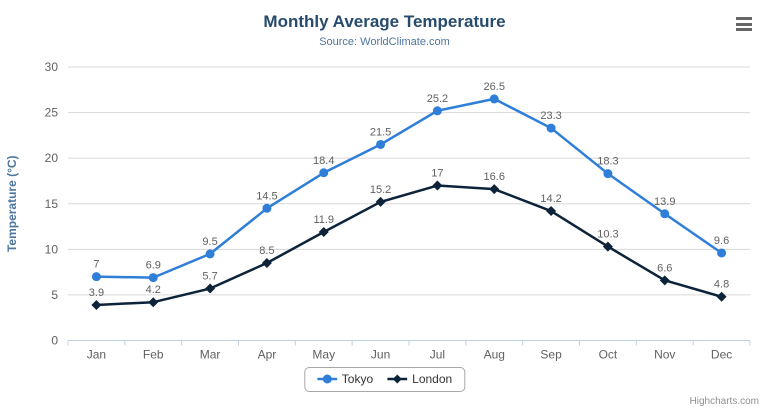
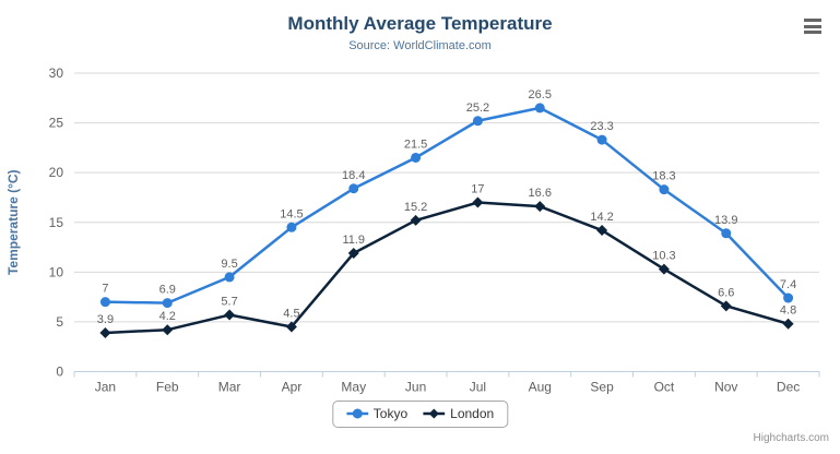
London/Apr: 8.5 -> 4.5
Tokyo/Dec: 9.6 -> 7.4
